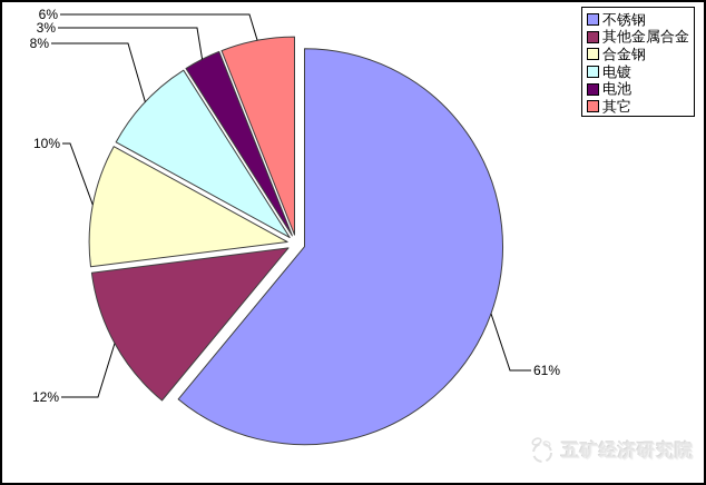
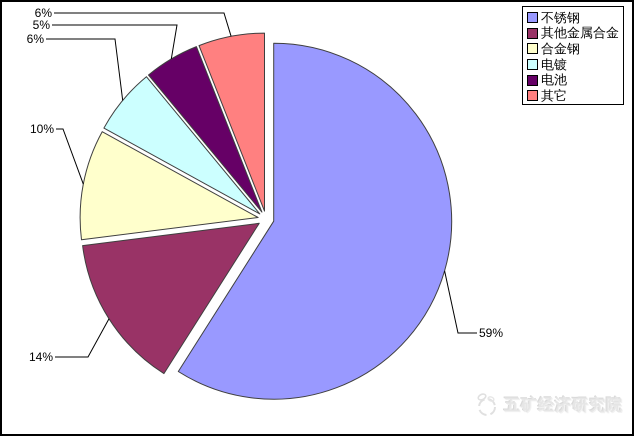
不锈钢: 61% -> 59%
其他金属合金: 12% -> 14%
电镀: 8% -> 6%
电池: 3% -> 5%
